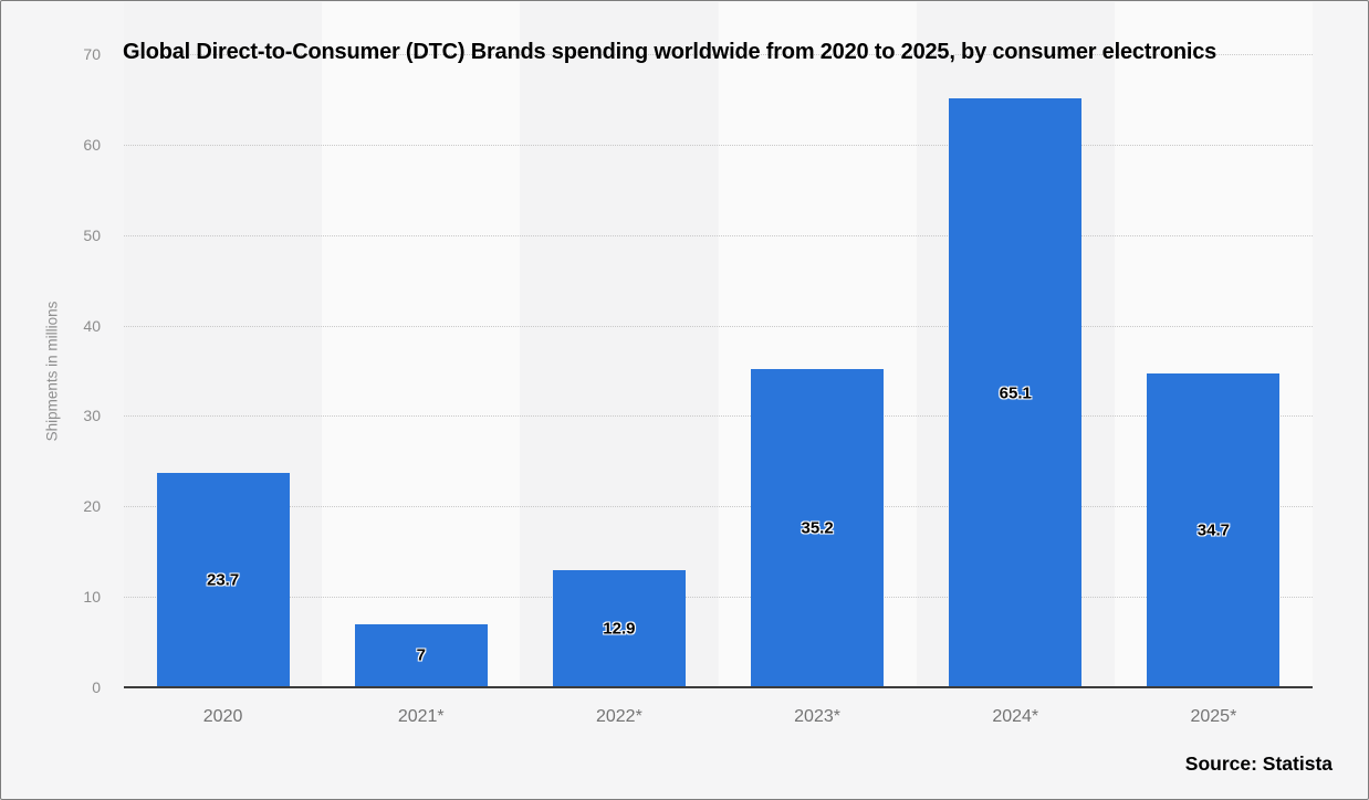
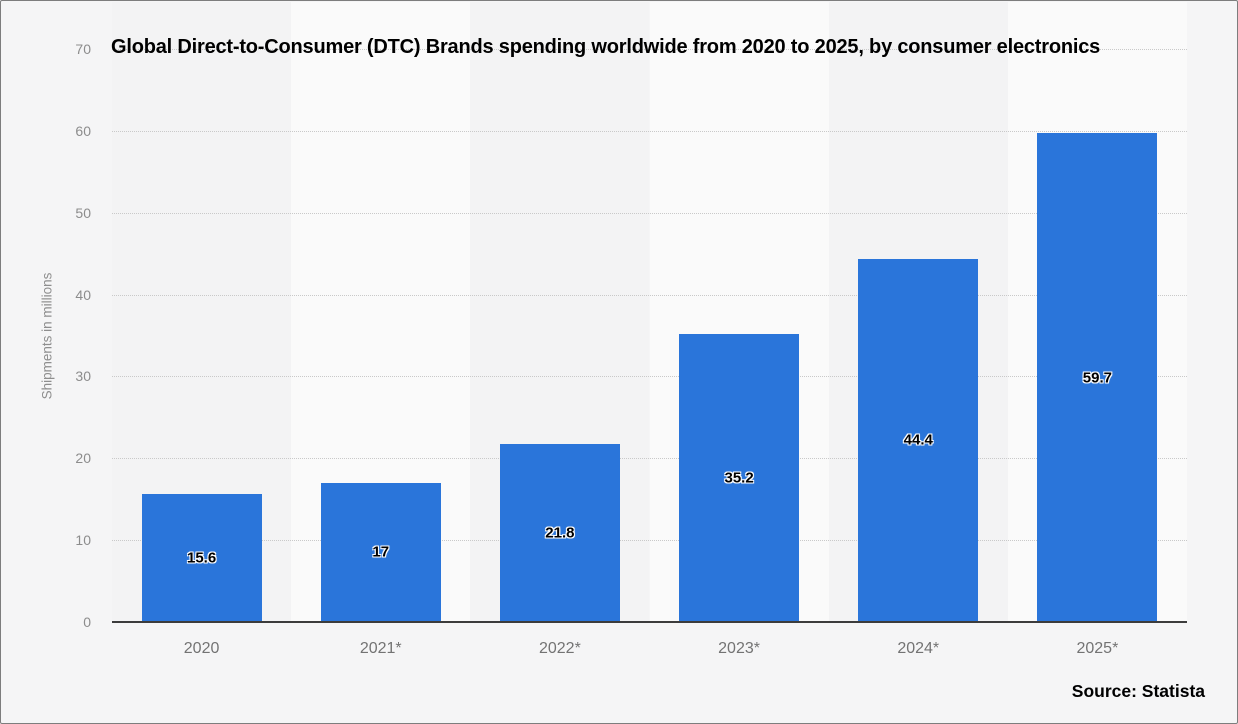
2020: 23.7 -> 15.6
2021*: 7 -> 17
2022*: 12.9 -> 21.8
2024*: 65.1 -> 44.4
2025*: 34.7 -> 59.7
